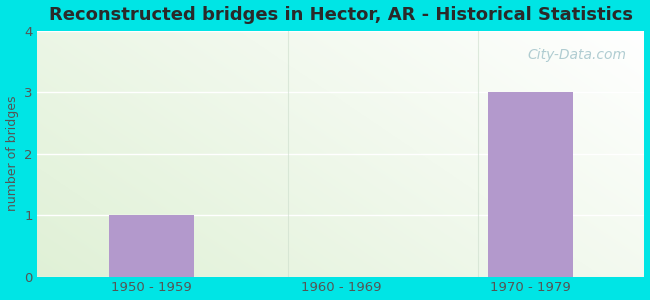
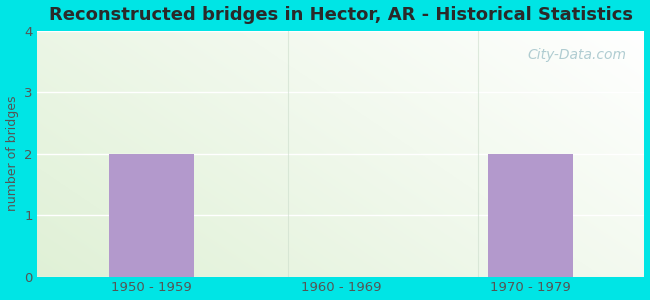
1950 - 1959: 1 -> 2
1970 - 1979: 3 -> 2
